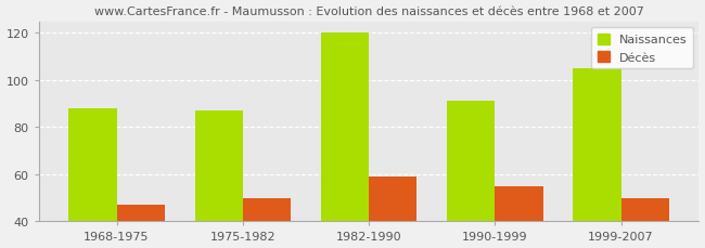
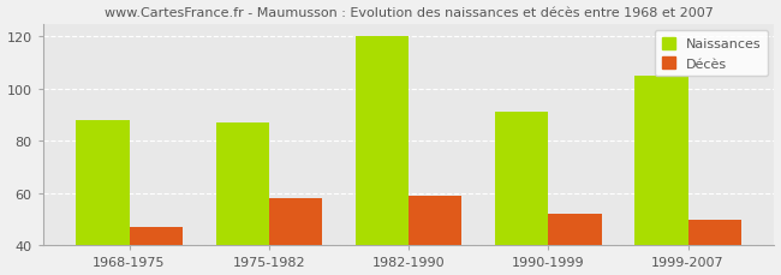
Décès/1975-1982: 50 -> 58
Décès/1990-1999: 55 -> 52
